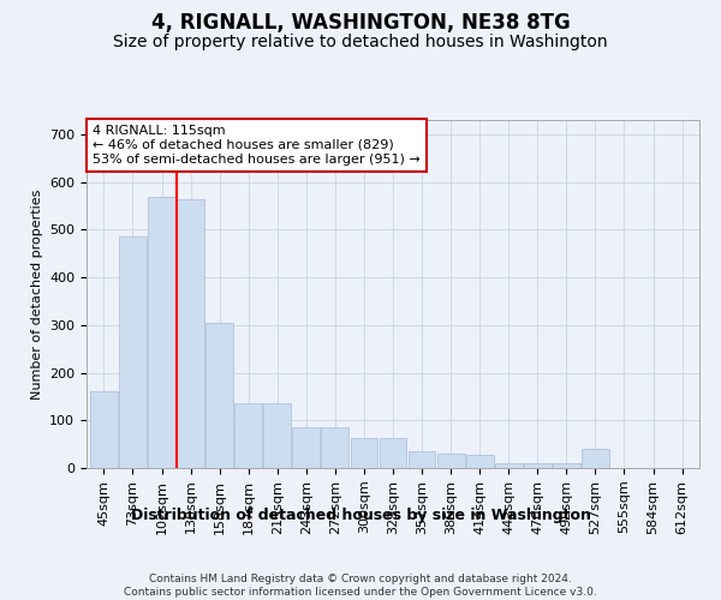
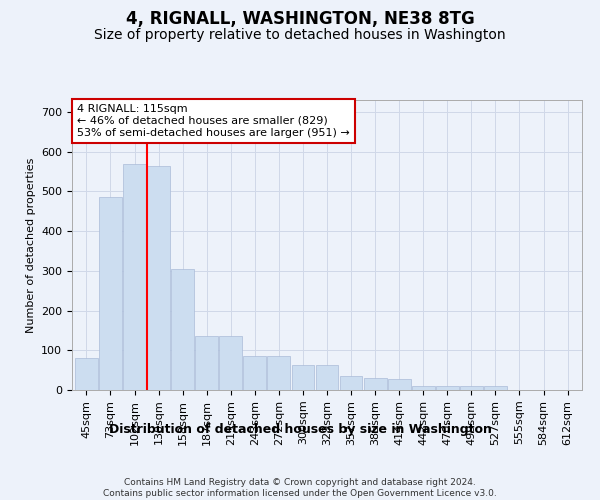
45sqm: 160 -> 80
527sqm: 40 -> 10
